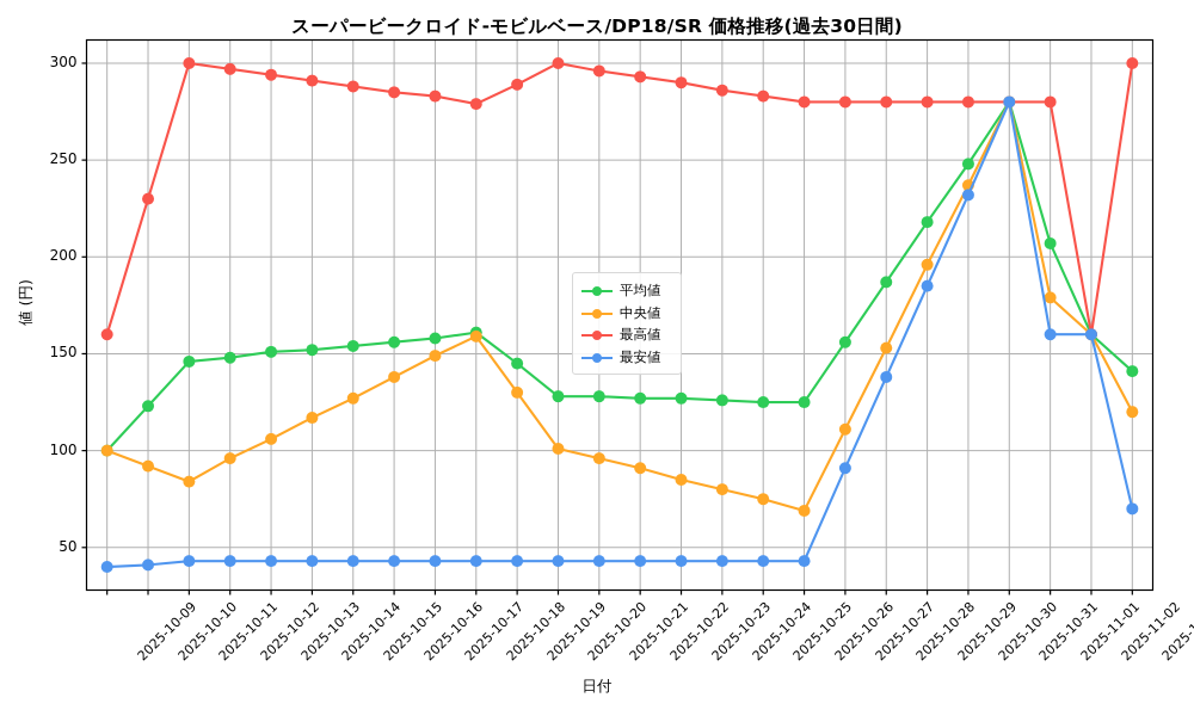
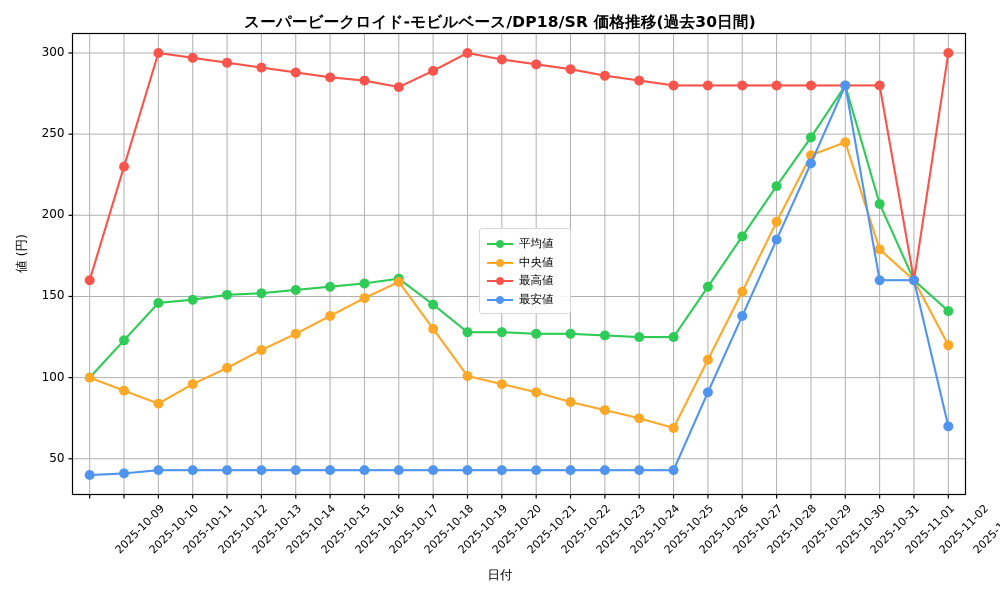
中央値/2025-10-31: 280 -> 245
